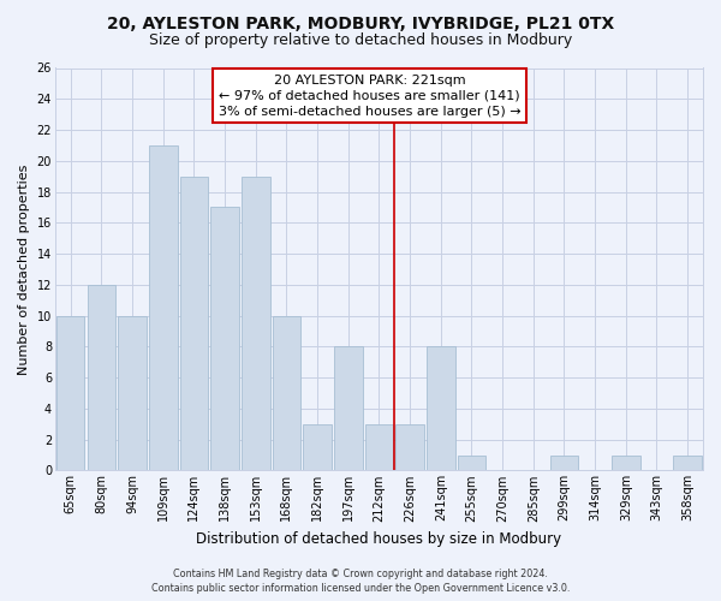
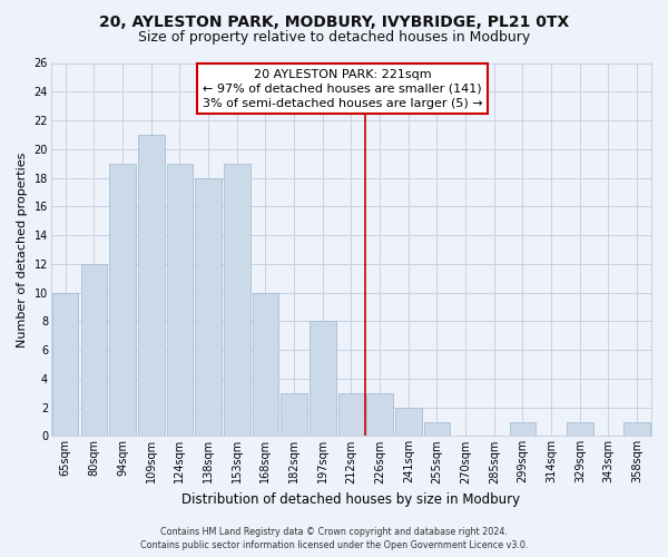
94sqm: 10 -> 19
138sqm: 17 -> 18
241sqm: 8 -> 2
